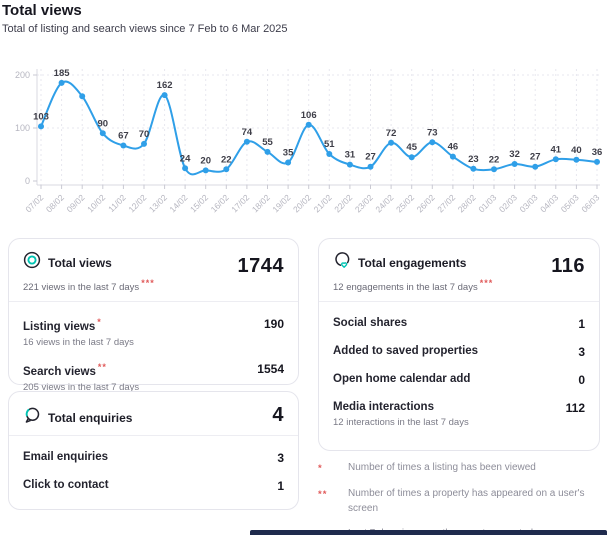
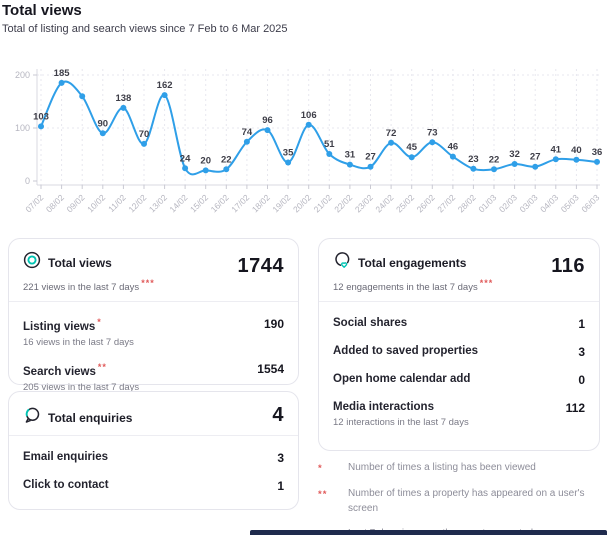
11/02: 67 -> 138
18/02: 55 -> 96
